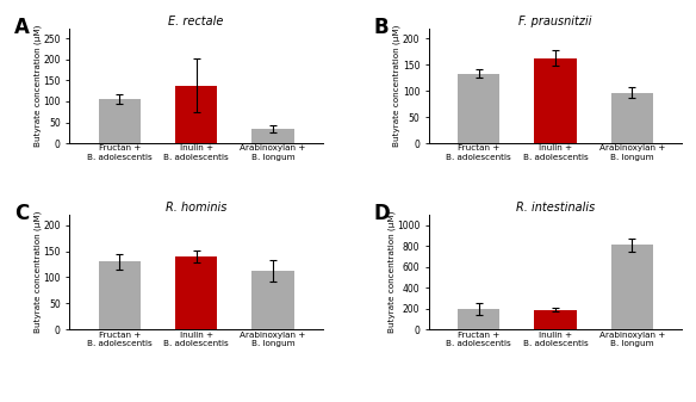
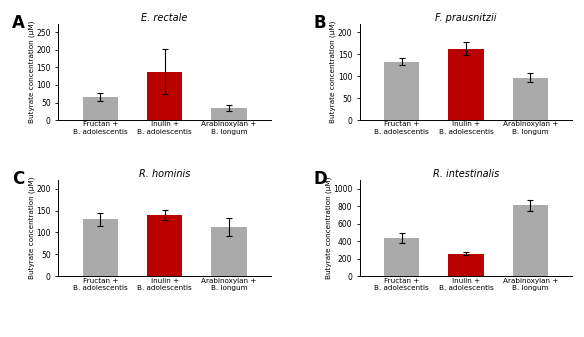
E. rectale/Fructan + B. adolescentis: 105 -> 65
R. intestinalis/Fructan + B. adolescentis: 200 -> 440
R. intestinalis/Inulin + B. adolescentis: 190 -> 260
